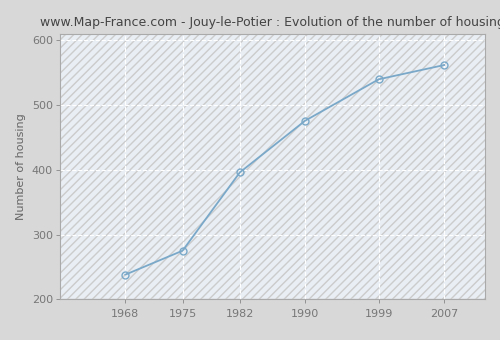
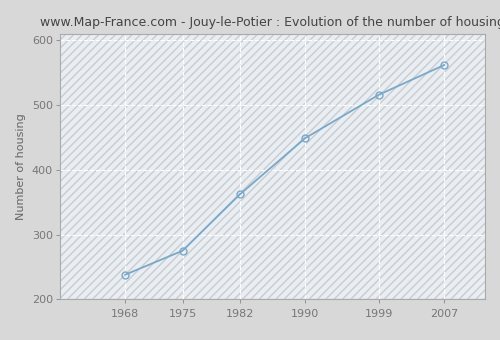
1982: 396 -> 362
1990: 476 -> 449
1999: 540 -> 516
